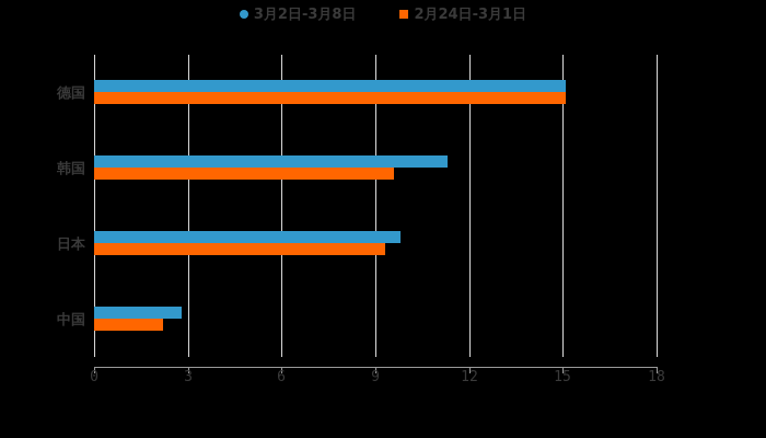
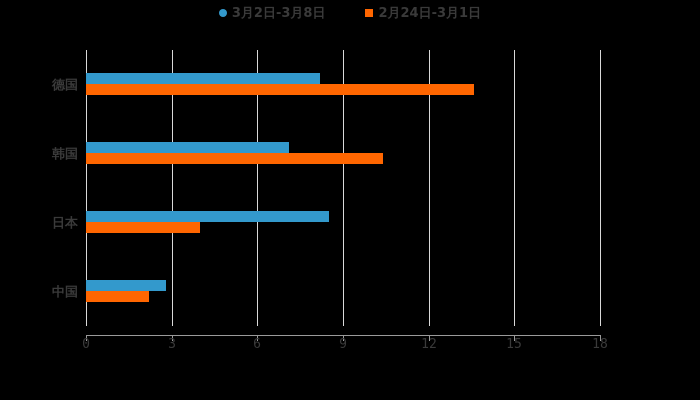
3月2日-3月8日/德国: 15.1 -> 8.2
2月24日-3月1日/德国: 15.1 -> 13.6
3月2日-3月8日/韩国: 11.3 -> 7.1
2月24日-3月1日/韩国: 9.6 -> 10.4
3月2日-3月8日/日本: 9.8 -> 8.5
2月24日-3月1日/日本: 9.3 -> 4.0
